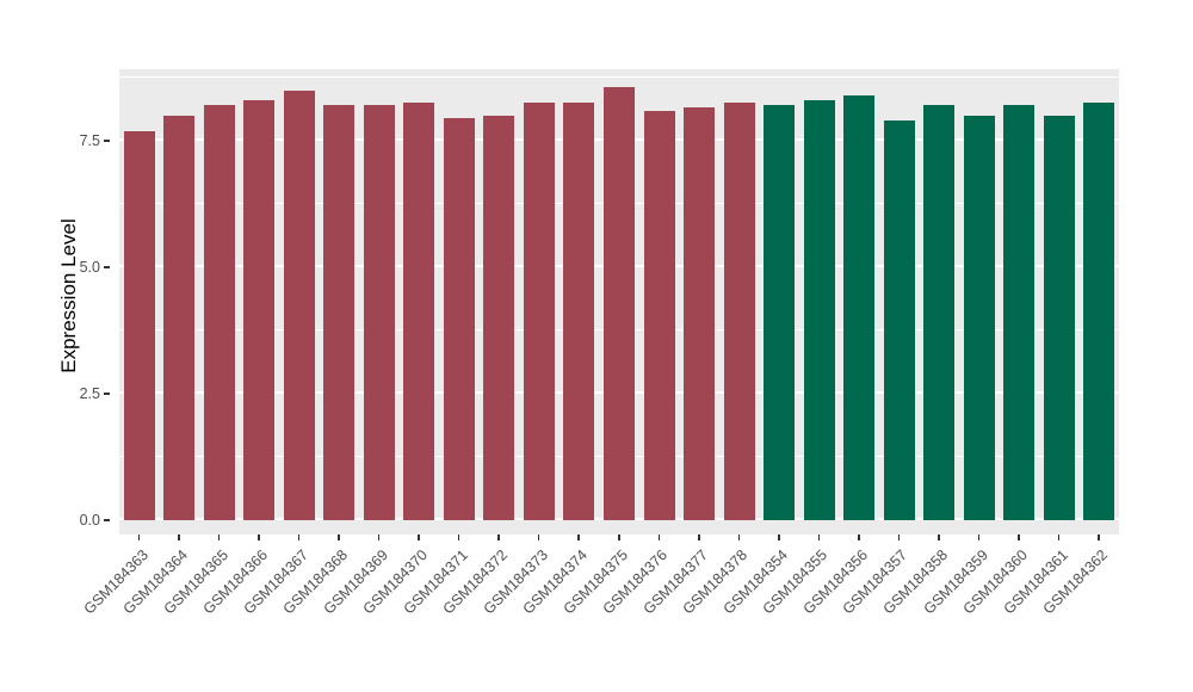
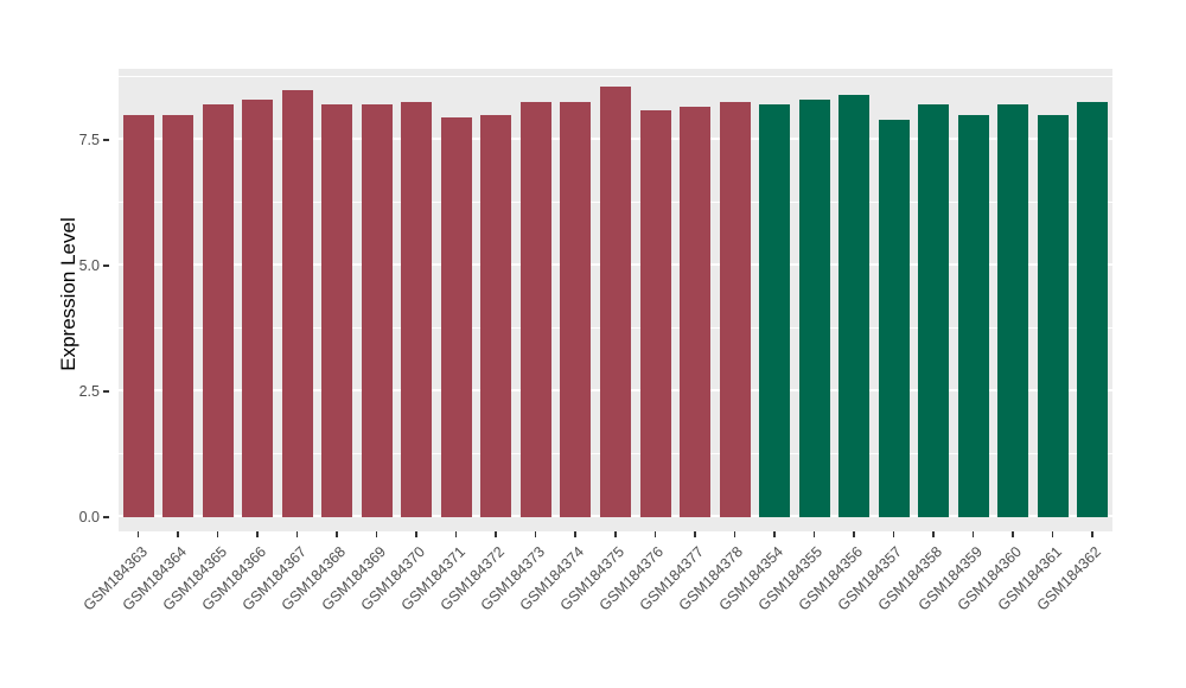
GSM184363: 7.7 -> 8.0
